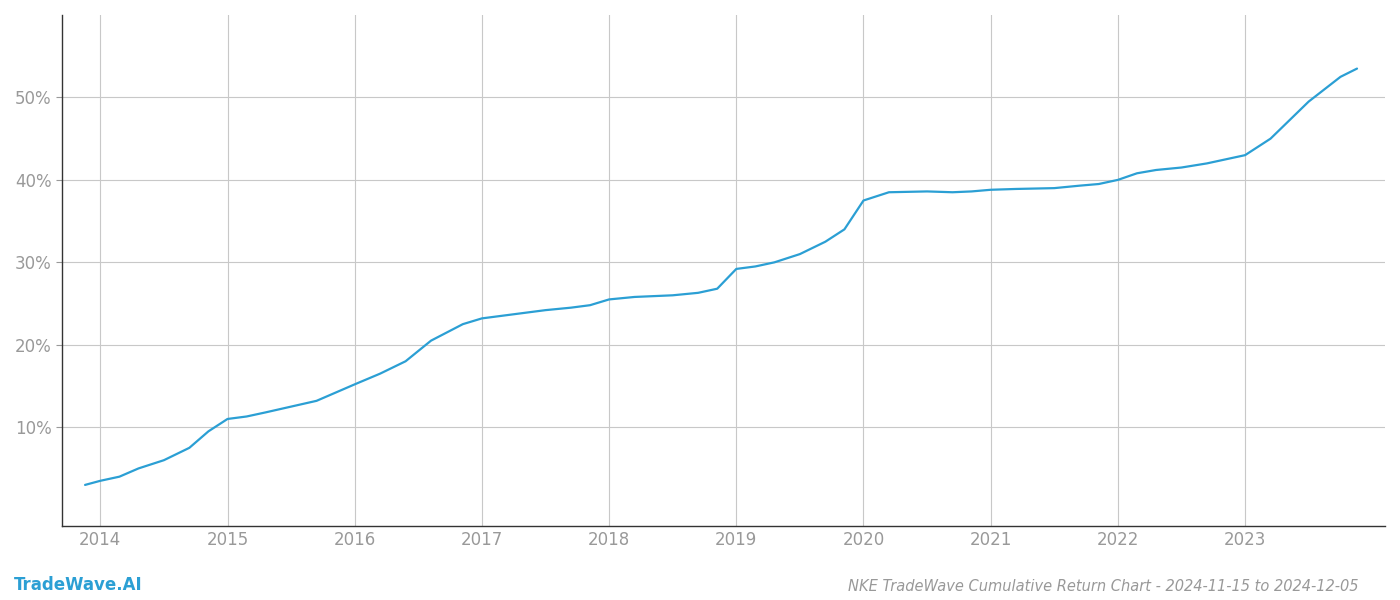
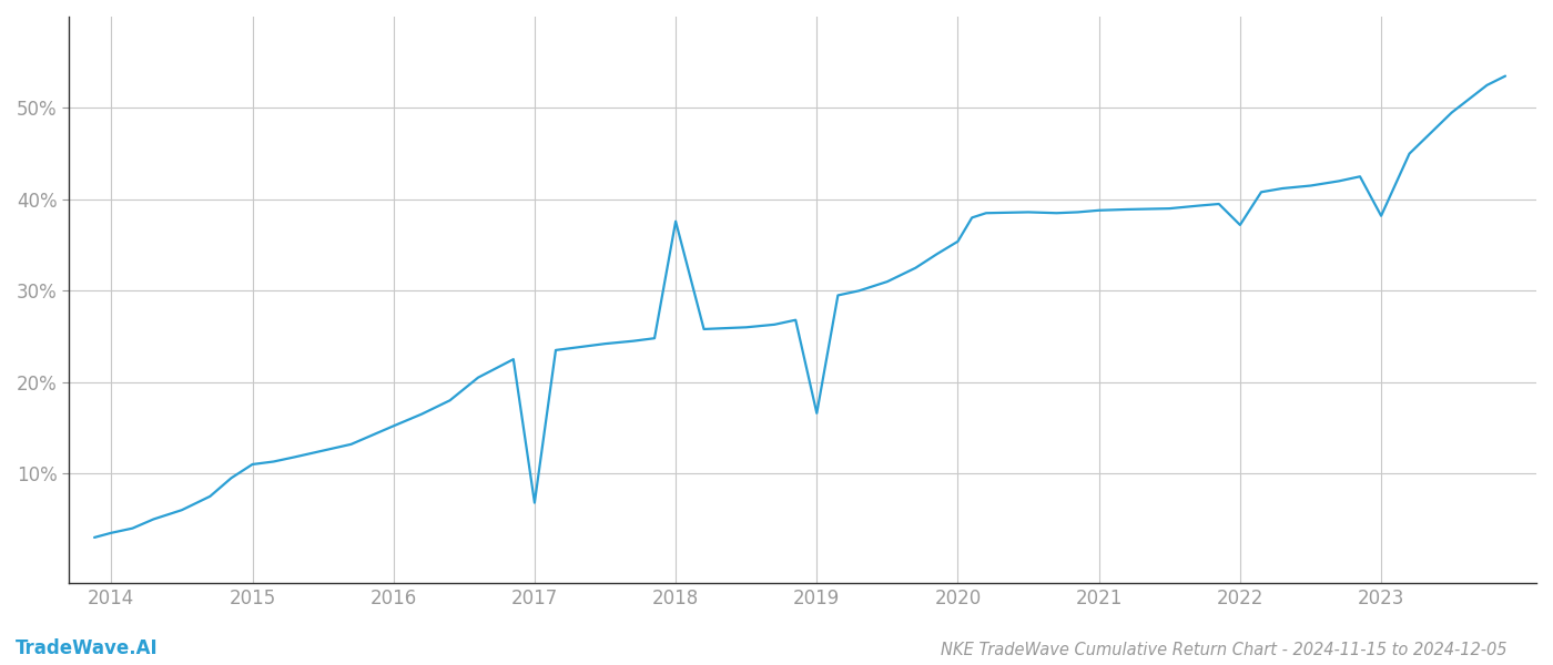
2017: 23.2% -> 6.8%
2018: 25.5% -> 37.6%
2019: 29.2% -> 16.6%
2020: 37.5% -> 35.4%
2022: 40.0% -> 37.2%
2023: 43.0% -> 38.2%
